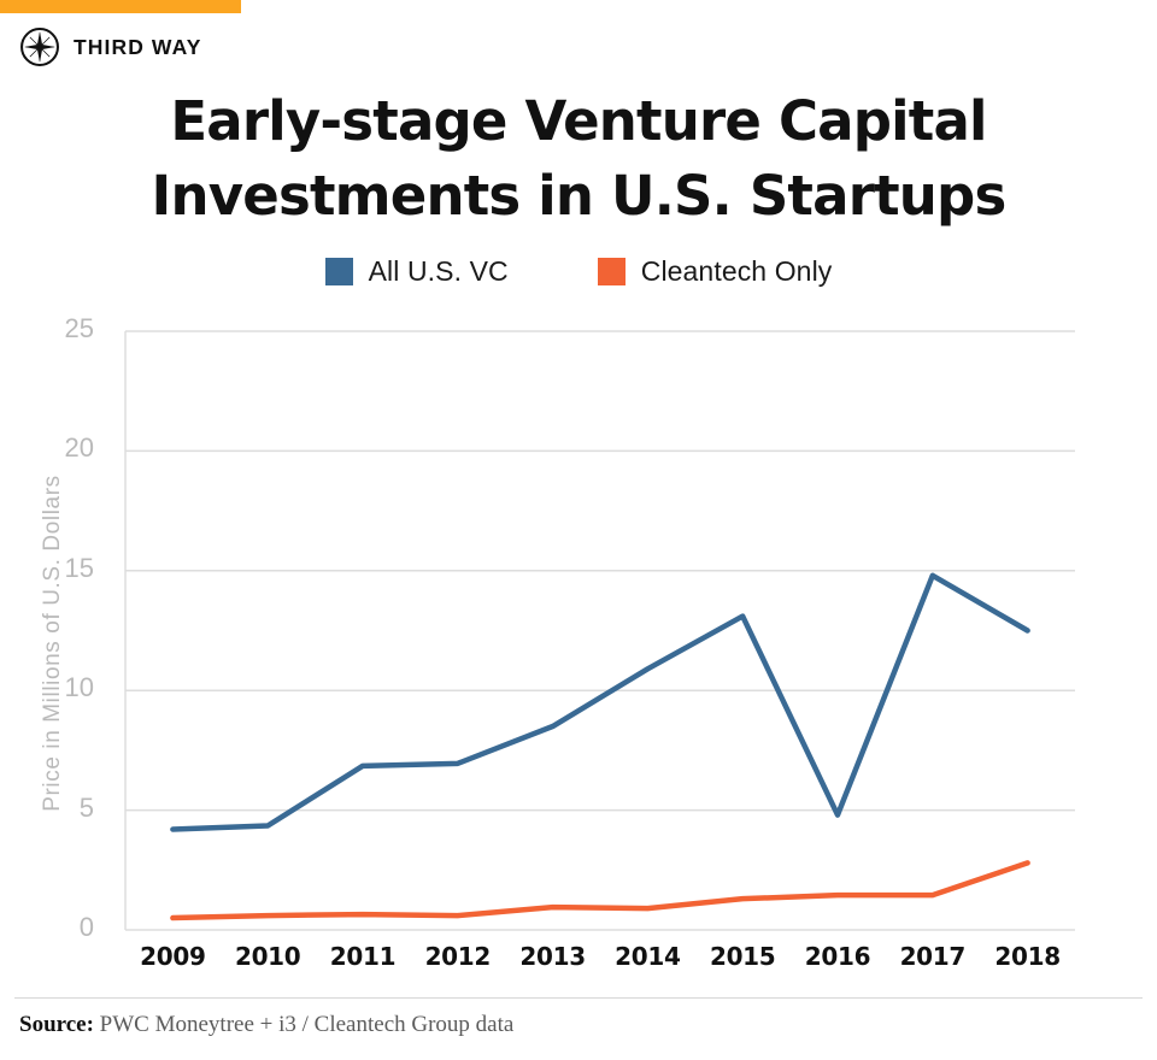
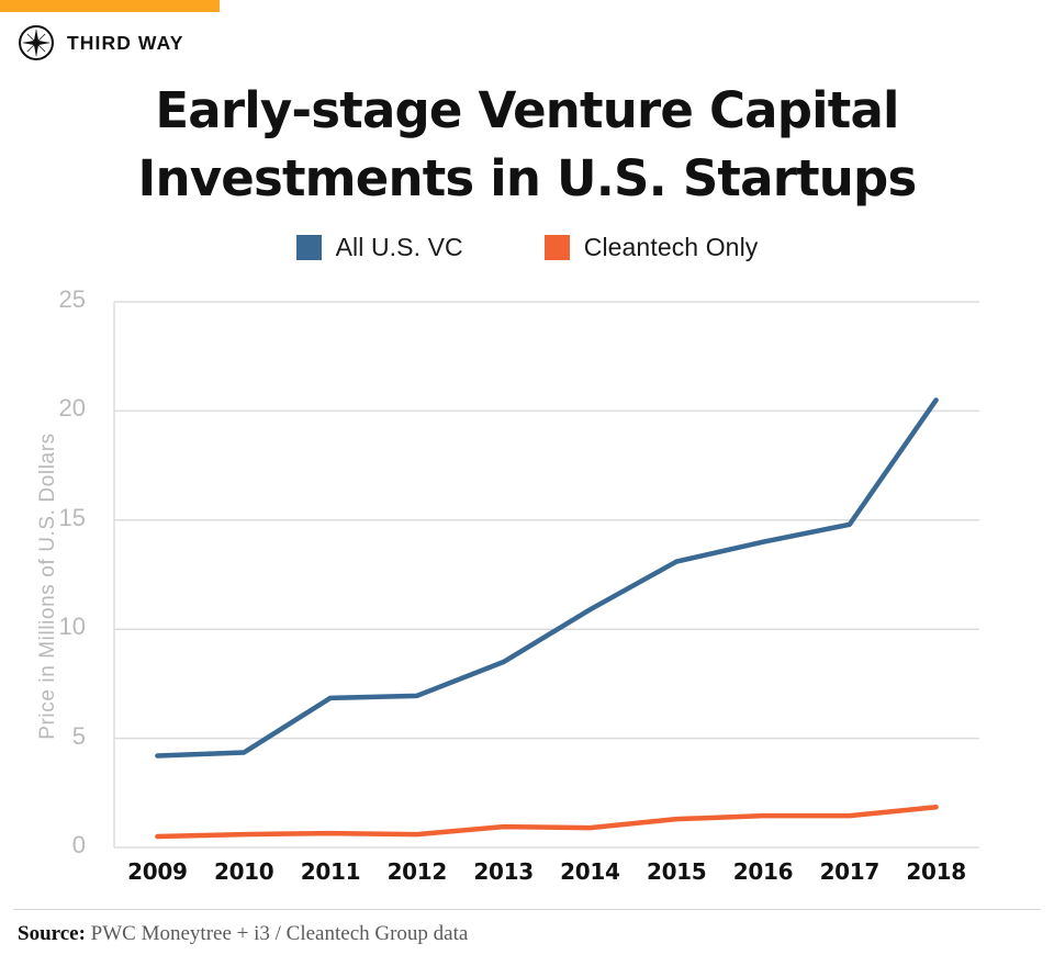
All U.S. VC/2016: 4.8 -> 14.0
All U.S. VC/2018: 12.5 -> 20.5
Cleantech Only/2018: 2.8 -> 1.9
